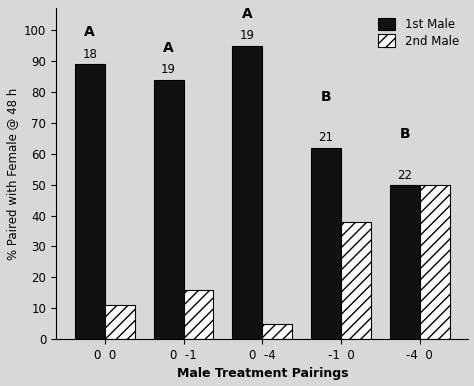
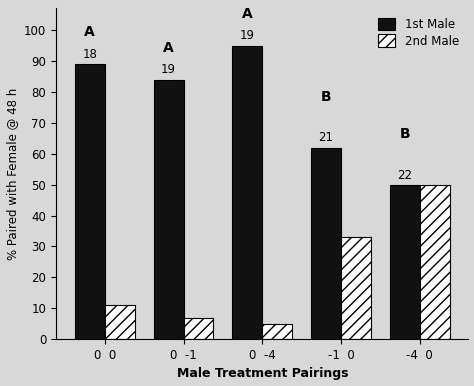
2nd Male/0 -1: 16 -> 7
2nd Male/-1 0: 38 -> 33
